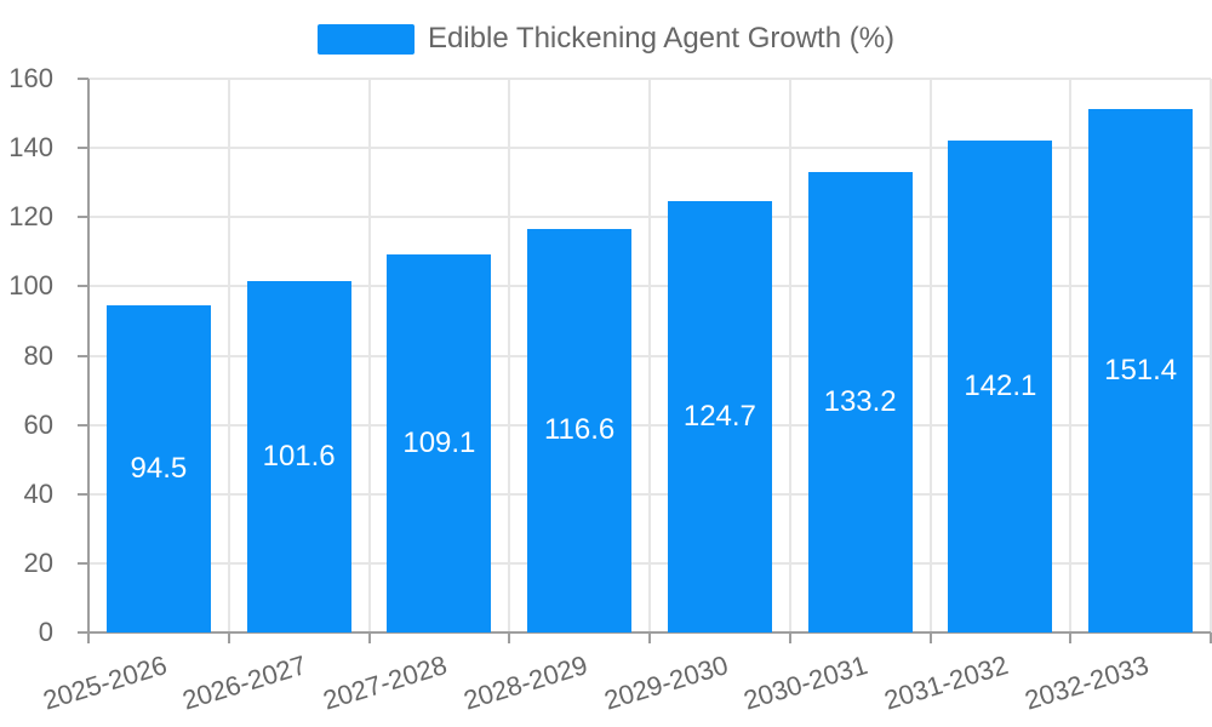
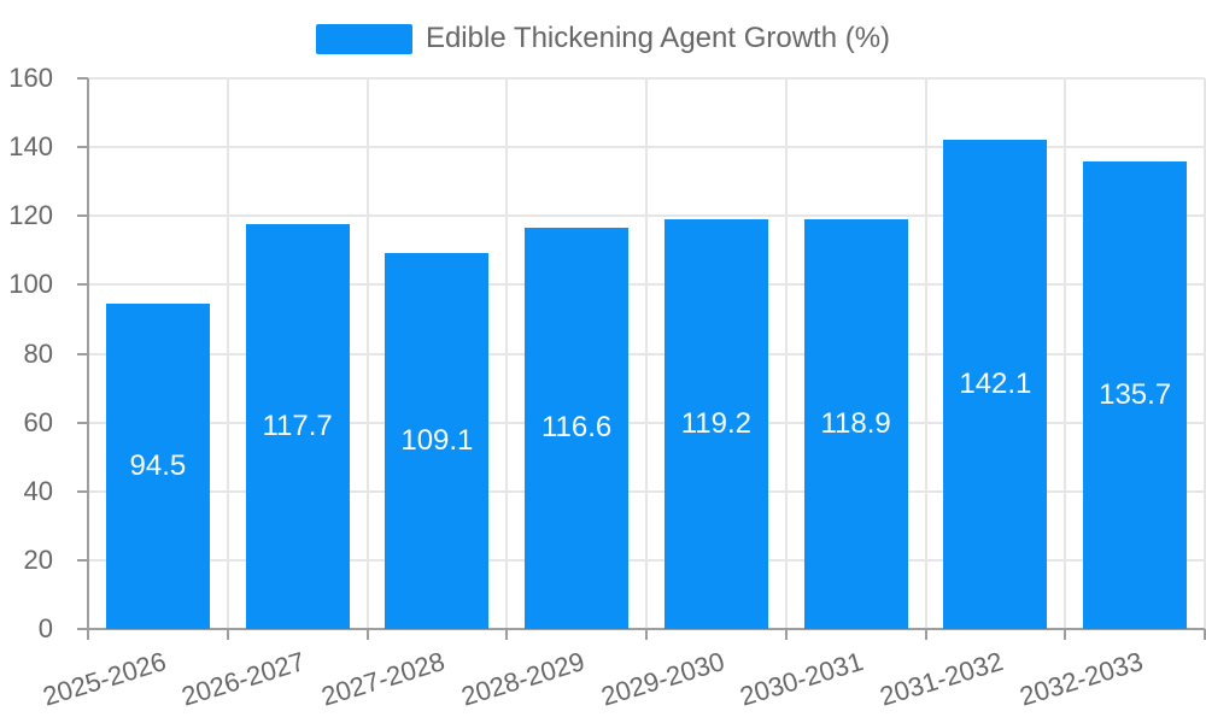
2026-2027: 101.6 -> 117.7
2029-2030: 124.7 -> 119.2
2030-2031: 133.2 -> 118.9
2032-2033: 151.4 -> 135.7
